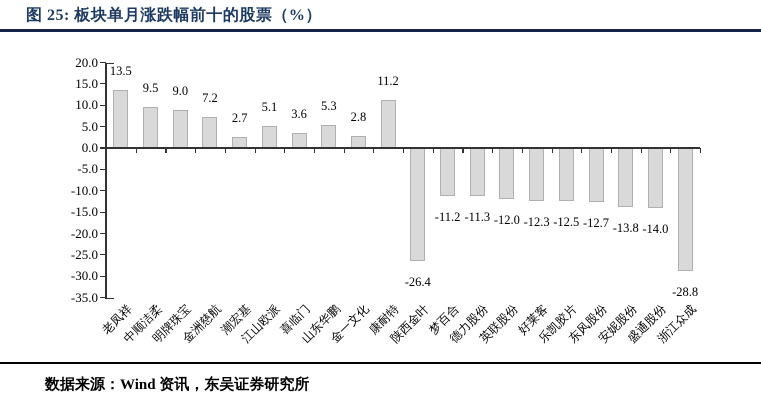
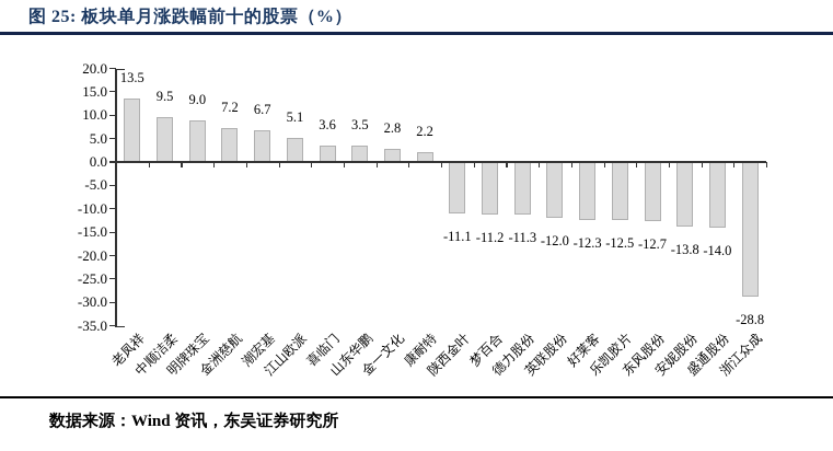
潮宏基: 2.7 -> 6.7
山东华鹏: 5.3 -> 3.5
康耐特: 11.2 -> 2.2
陕西金叶: -26.4 -> -11.1
